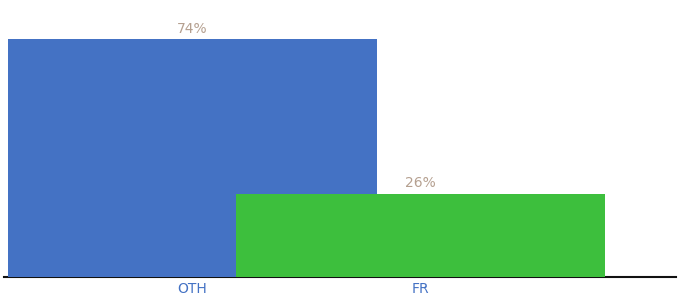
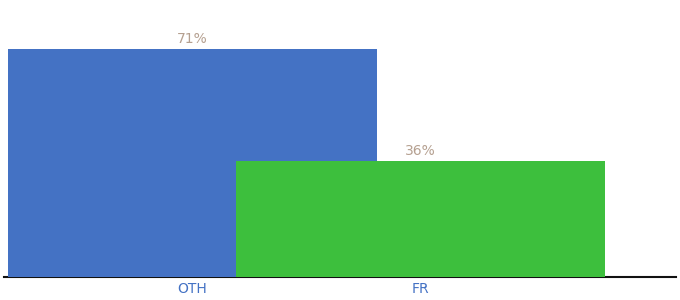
OTH: 74% -> 71%
FR: 26% -> 36%
